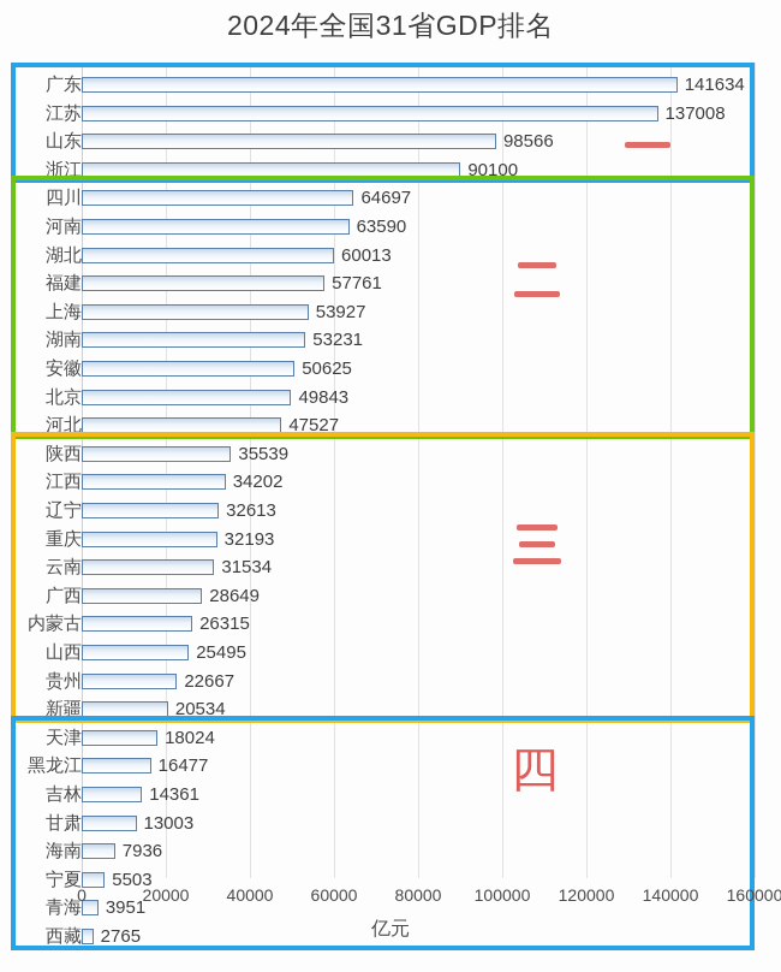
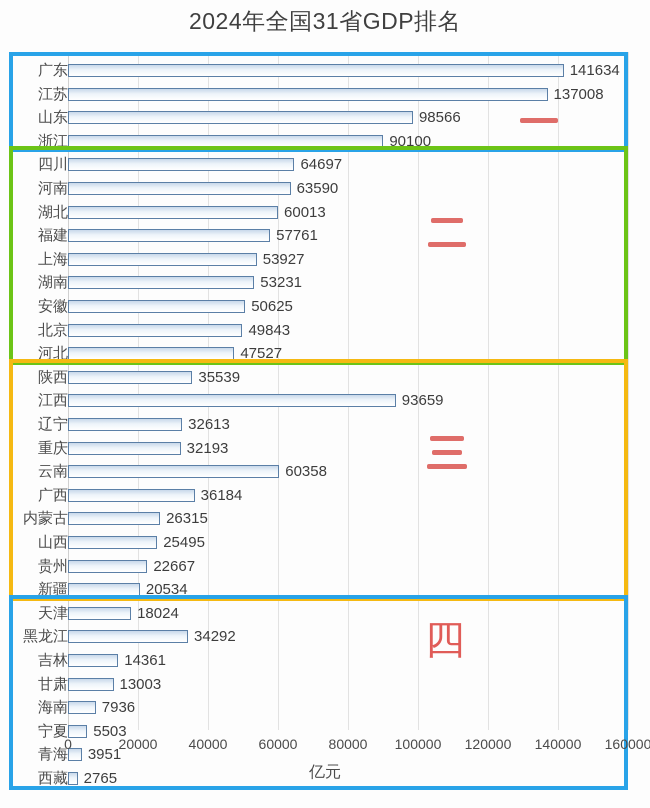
江西: 34202 -> 93659
云南: 31534 -> 60358
广西: 28649 -> 36184
黑龙江: 16477 -> 34292
